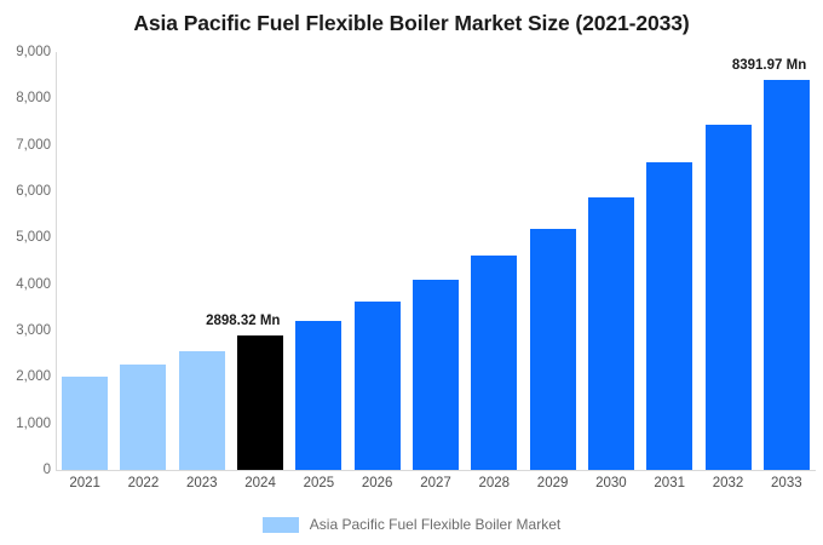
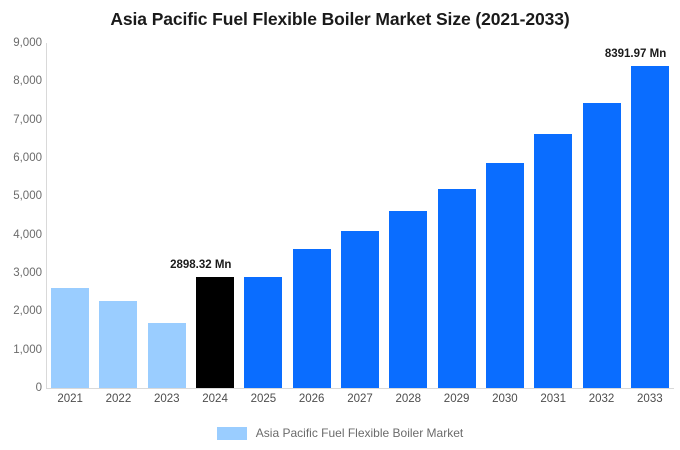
2021: 2000 -> 2600
2023: 2600 -> 1700
2025: 3200 -> 2900
